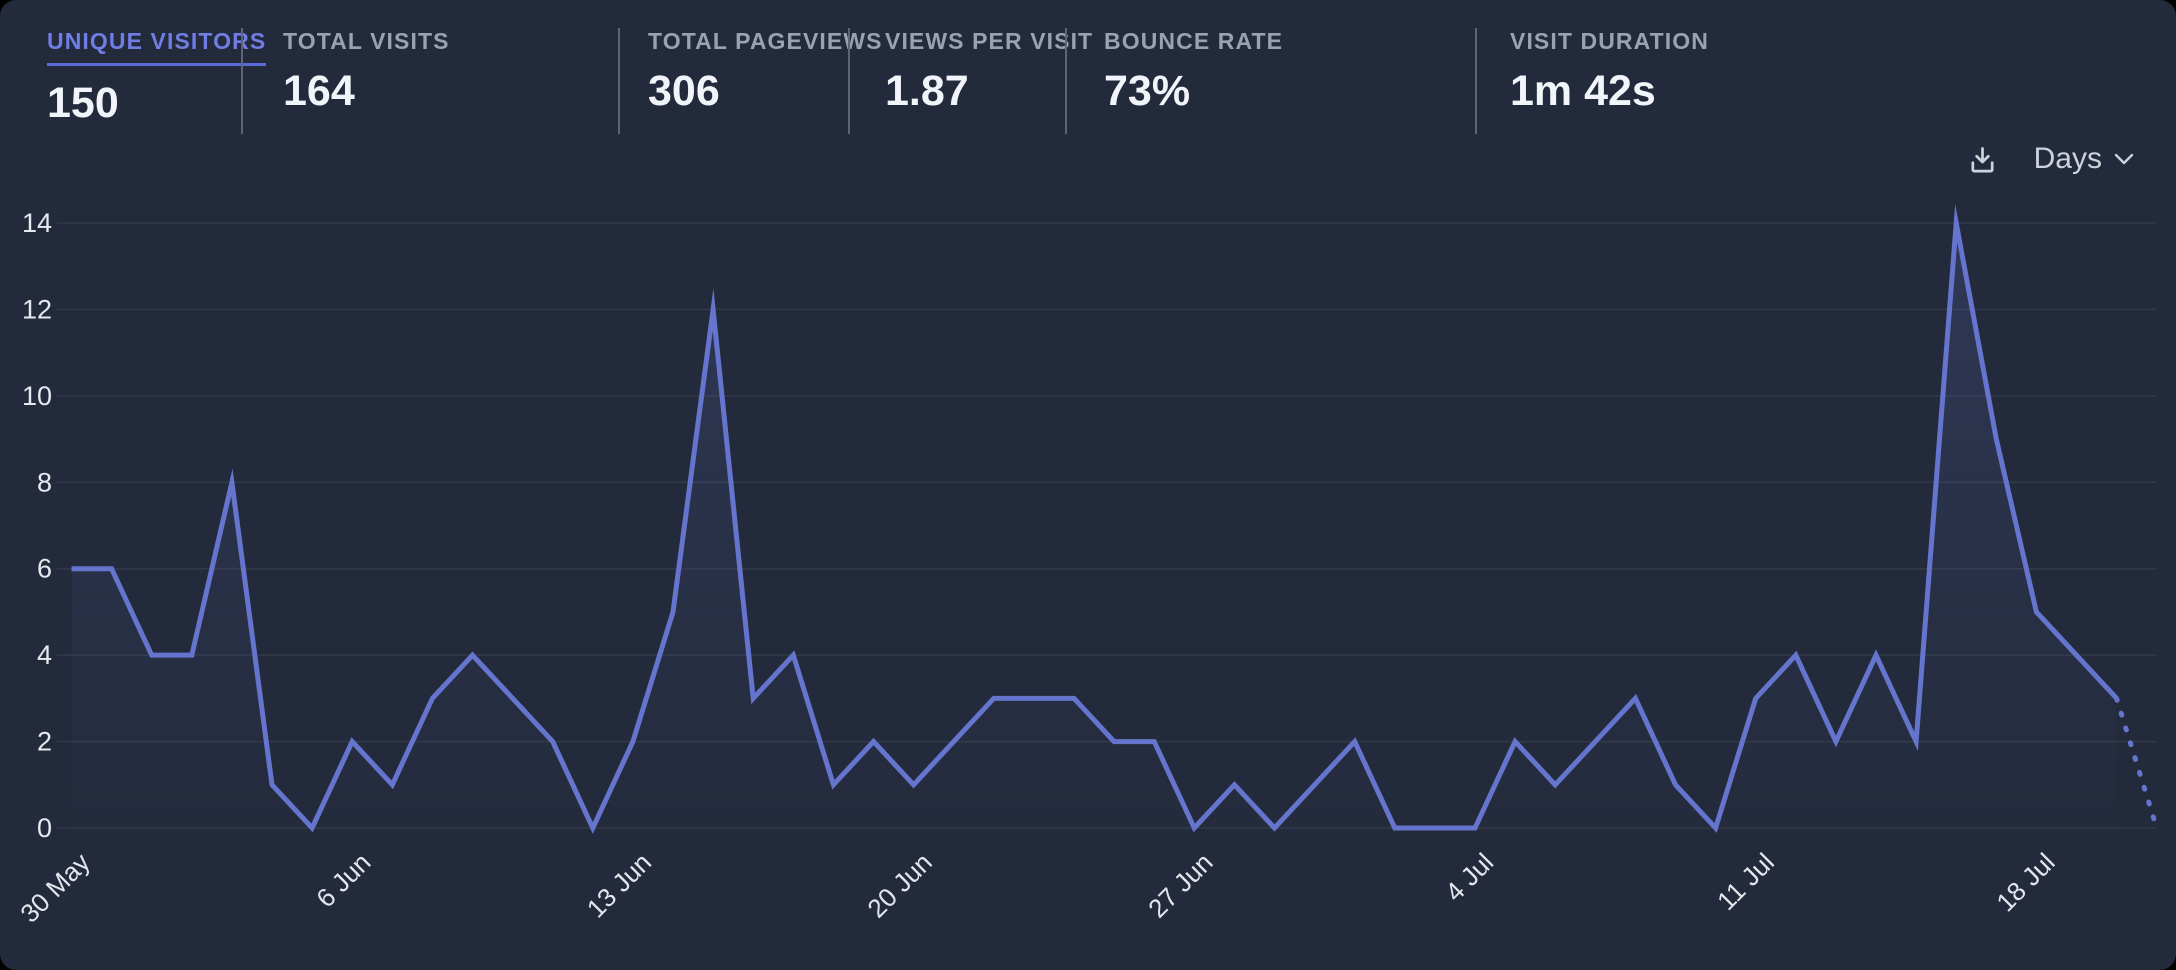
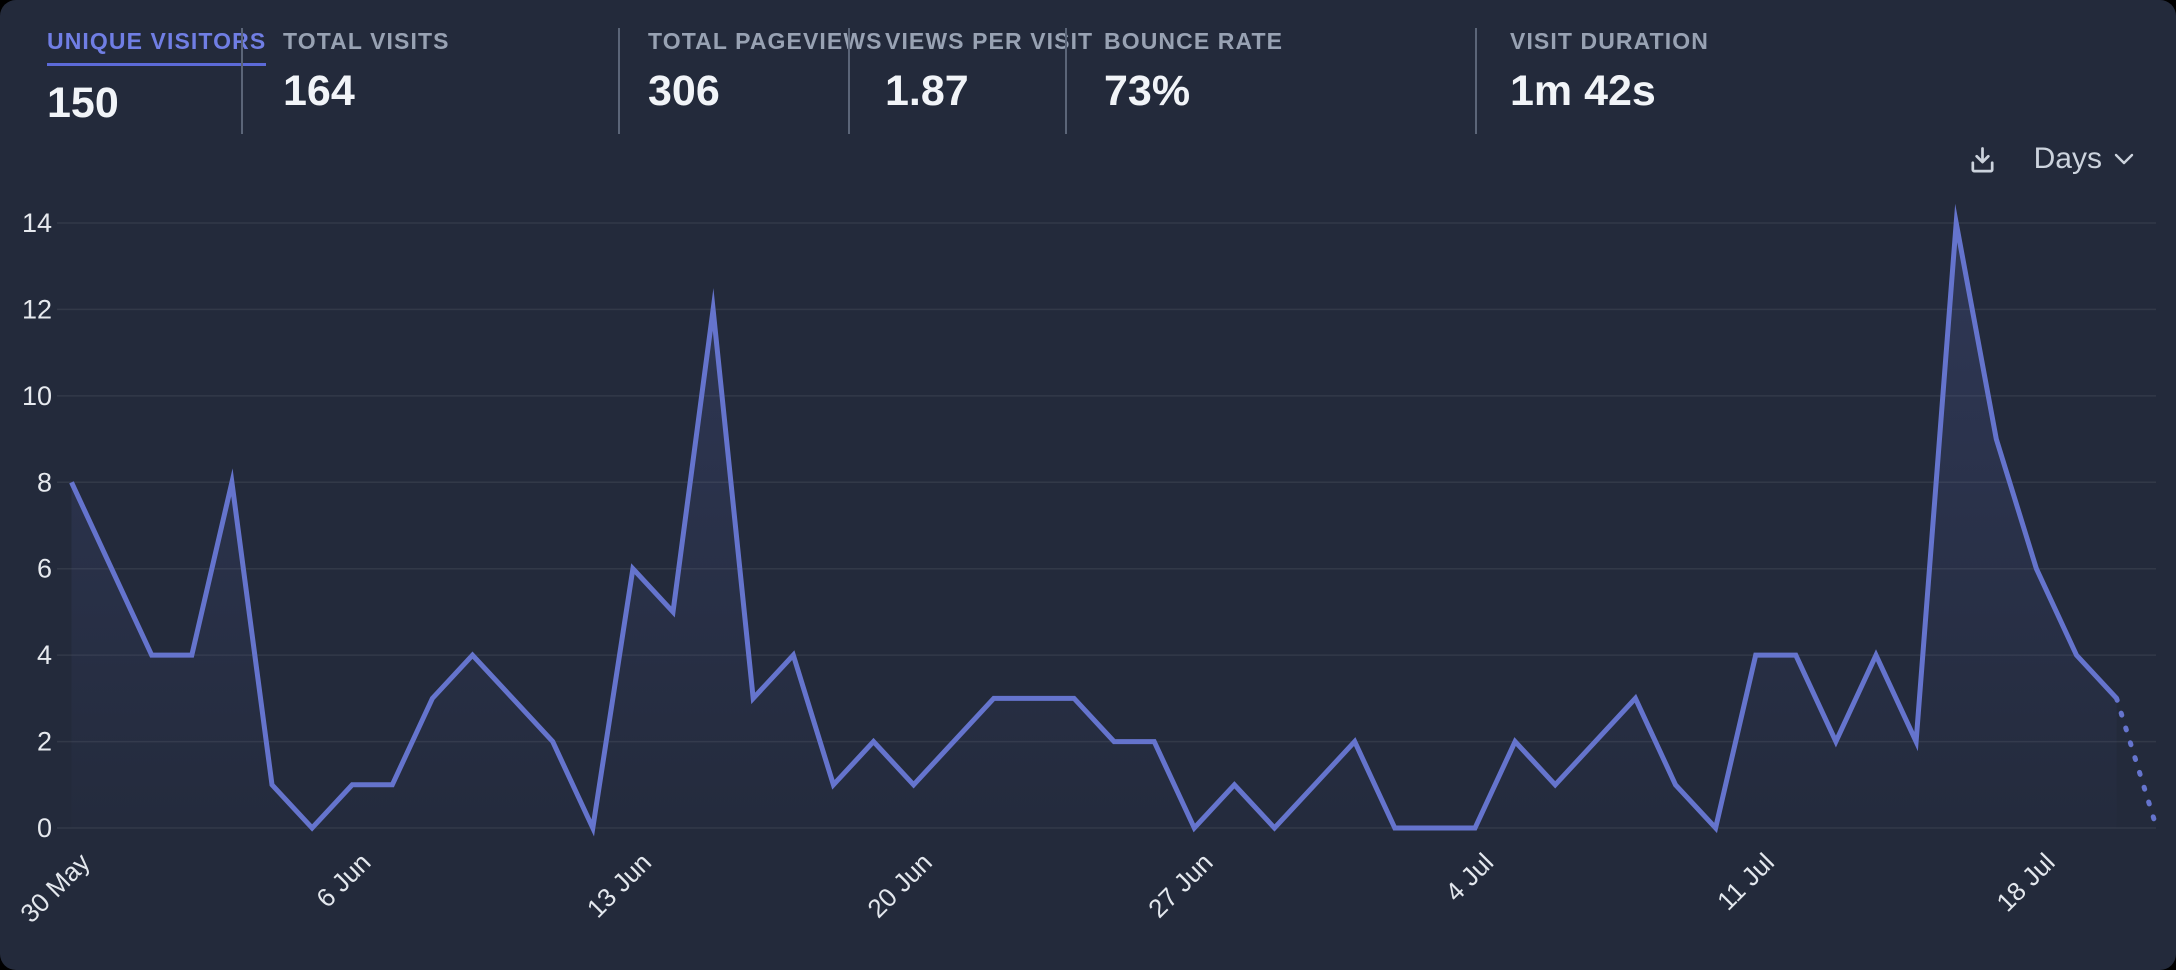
30 May: 6 -> 8
6 Jun: 2 -> 1
13 Jun: 2 -> 6
11 Jul: 3 -> 4
18 Jul: 5 -> 6
